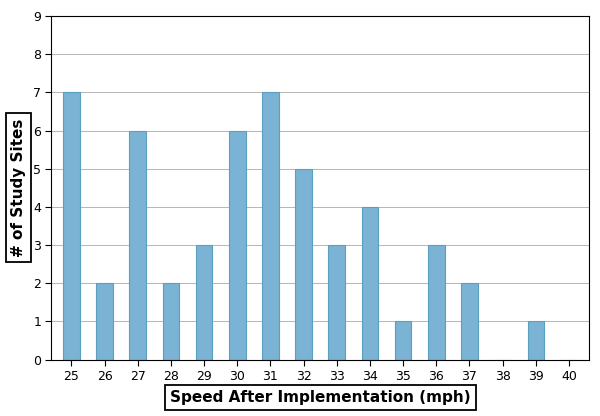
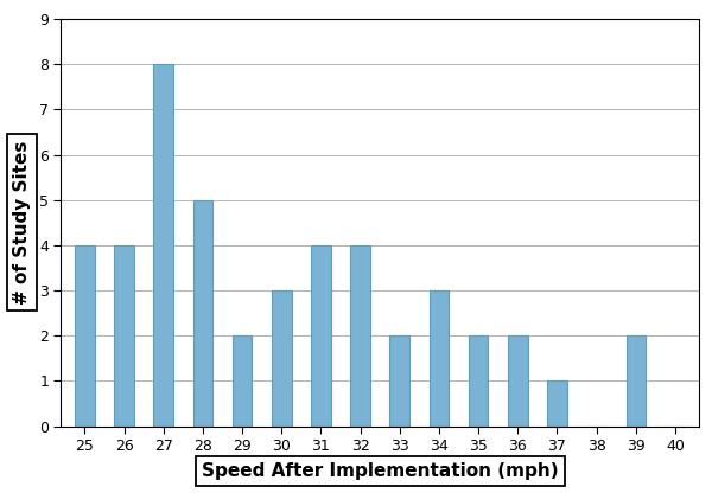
25: 7 -> 4
26: 2 -> 4
27: 6 -> 8
28: 2 -> 5
29: 3 -> 2
30: 6 -> 3
31: 7 -> 4
32: 5 -> 4
33: 3 -> 2
34: 4 -> 3
35: 1 -> 2
36: 3 -> 2
37: 2 -> 1
39: 1 -> 2
